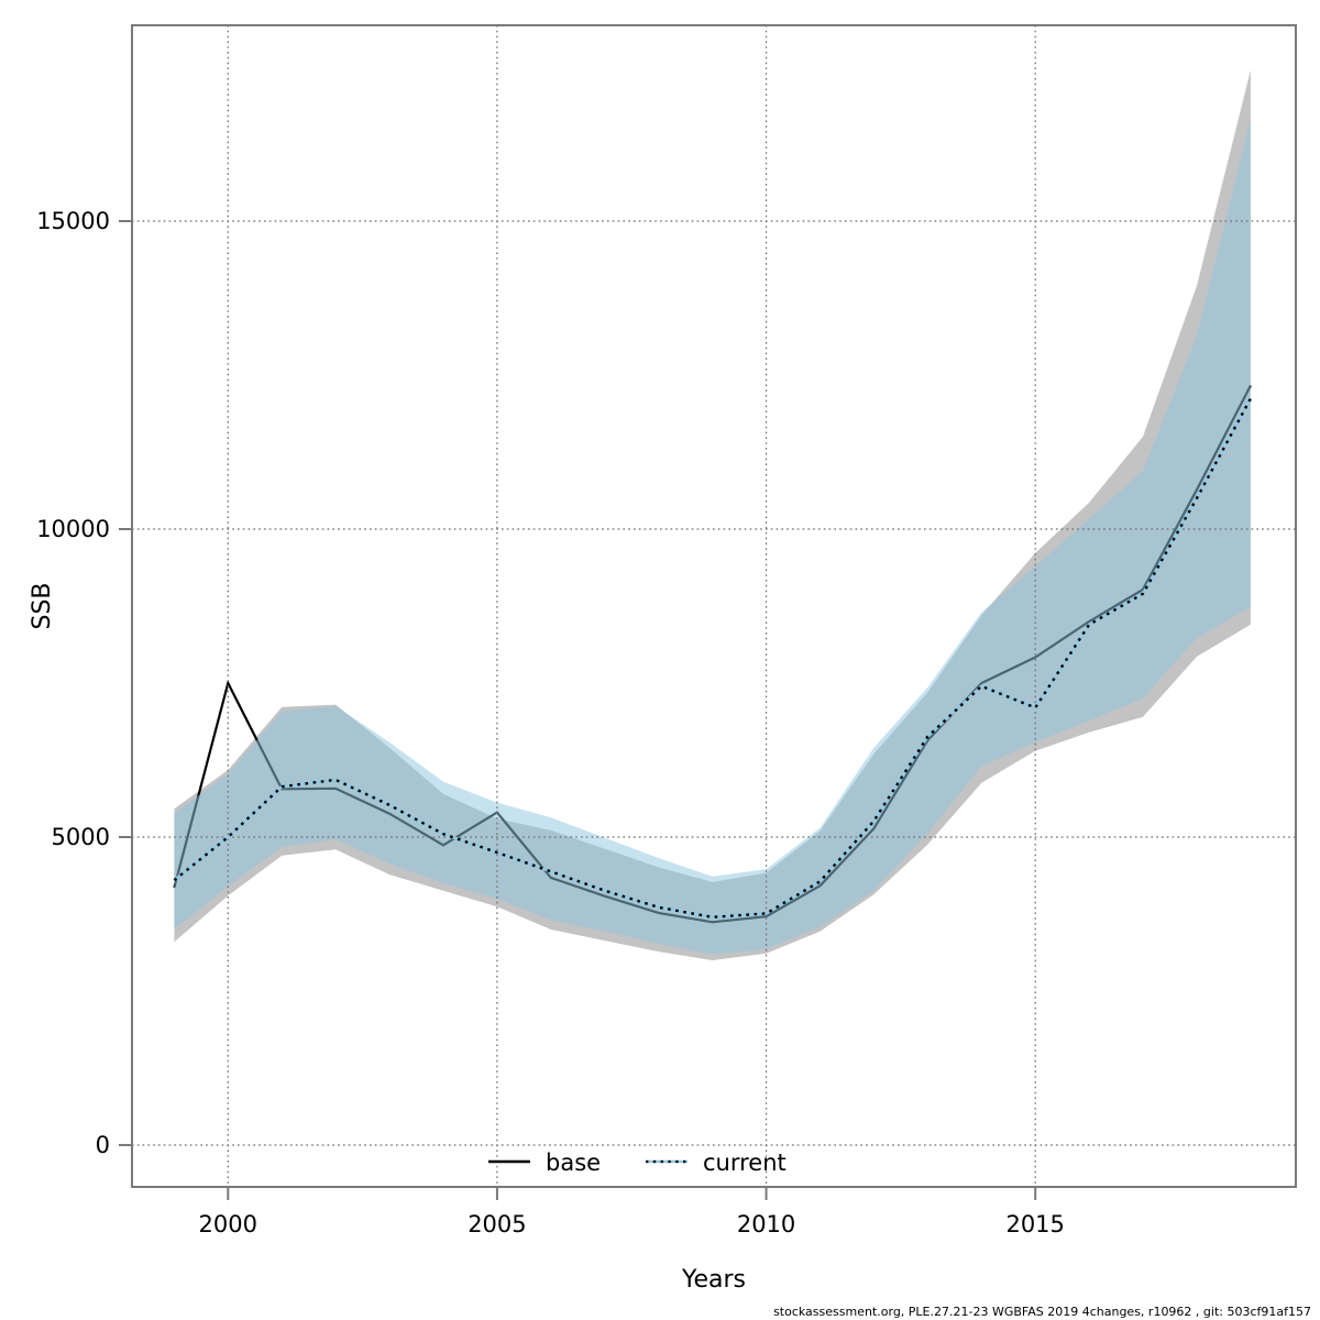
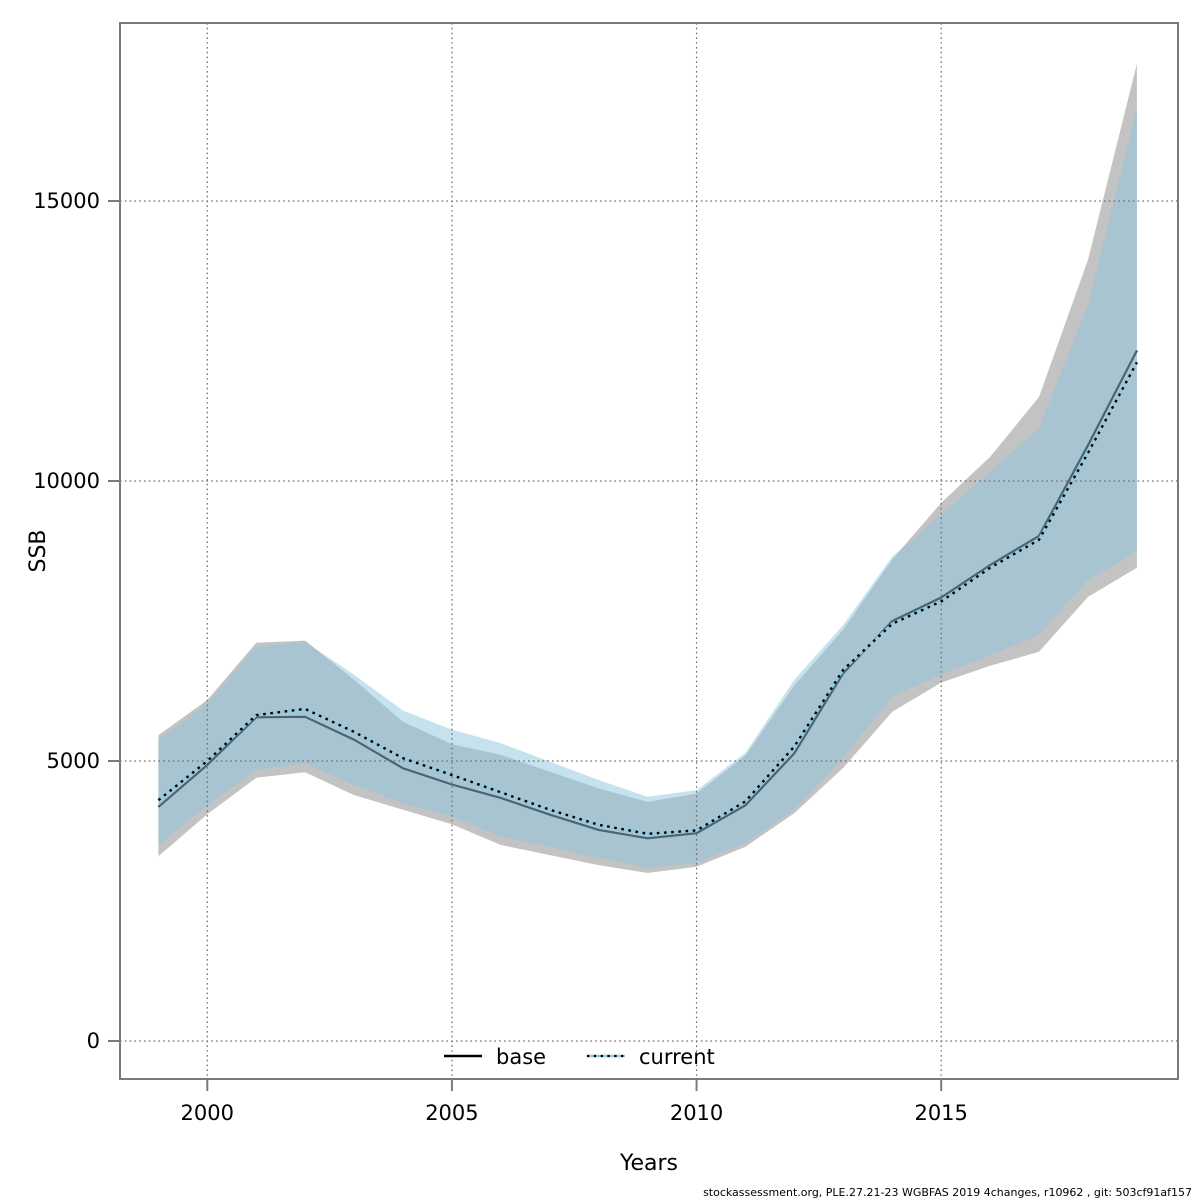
base/2000: 7500 -> 4900
base/2005: 5400 -> 4600
current/2015: 7100 -> 7800
